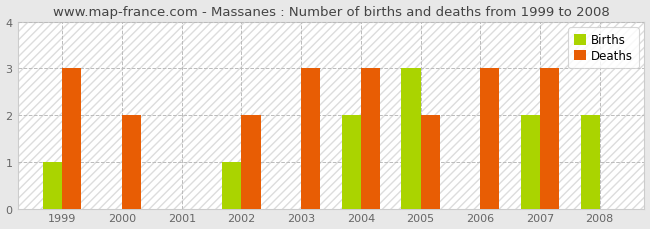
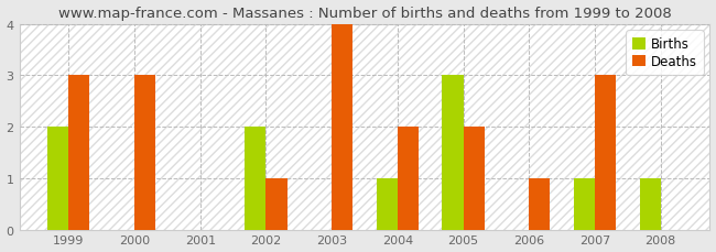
Births/1999: 1 -> 2
Deaths/2000: 2 -> 3
Births/2002: 1 -> 2
Deaths/2002: 2 -> 1
Deaths/2003: 3 -> 4
Births/2004: 2 -> 1
Deaths/2004: 3 -> 2
Deaths/2006: 3 -> 1
Births/2007: 2 -> 1
Births/2008: 2 -> 1
